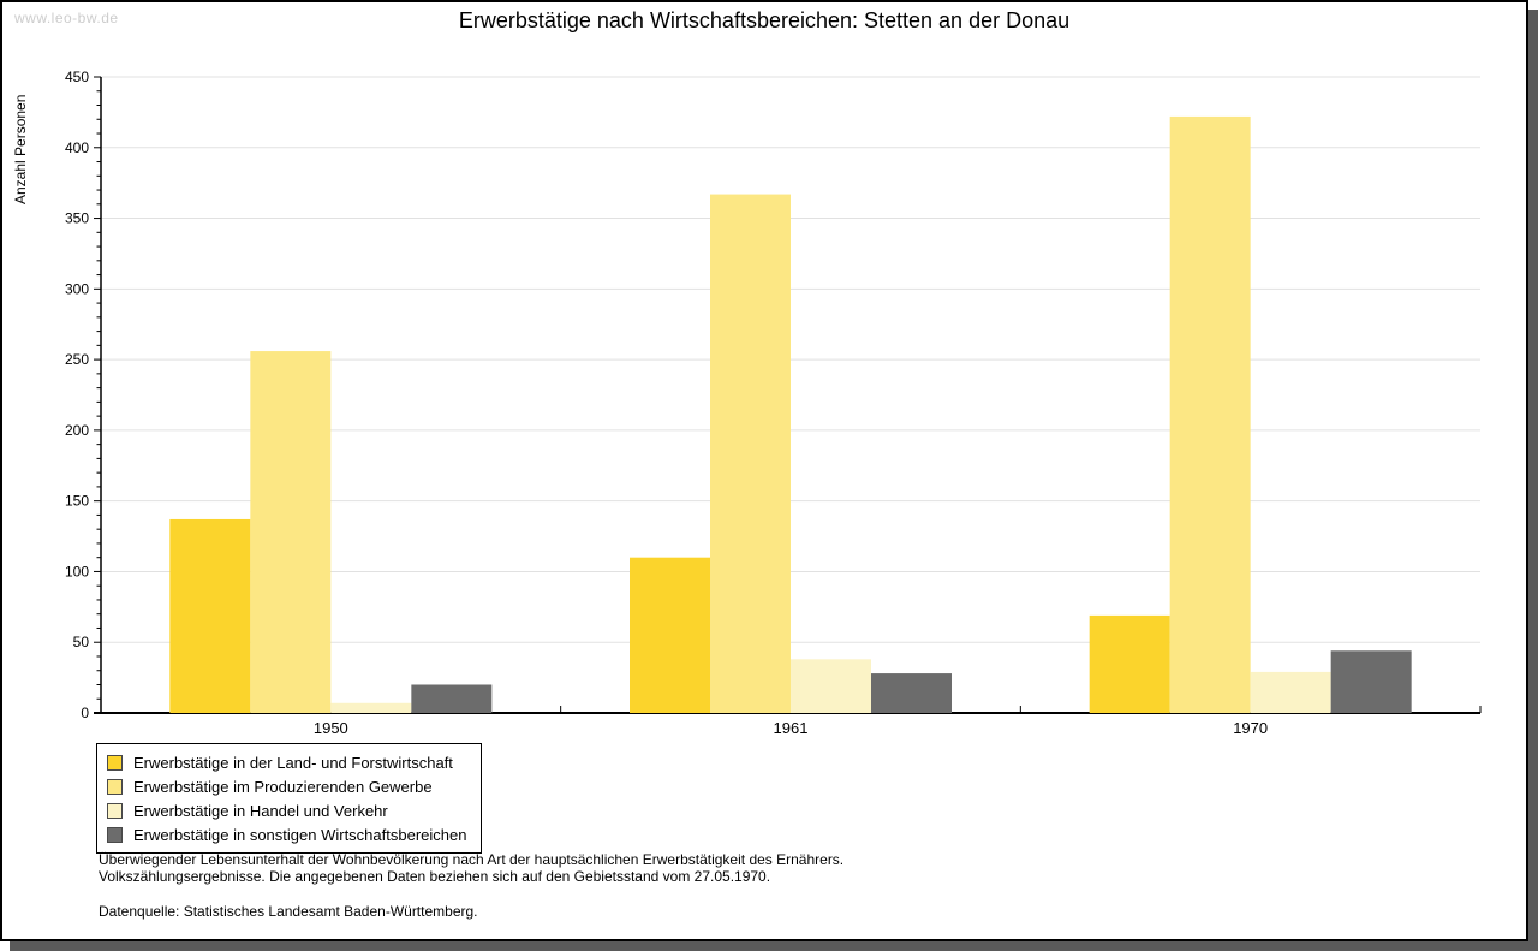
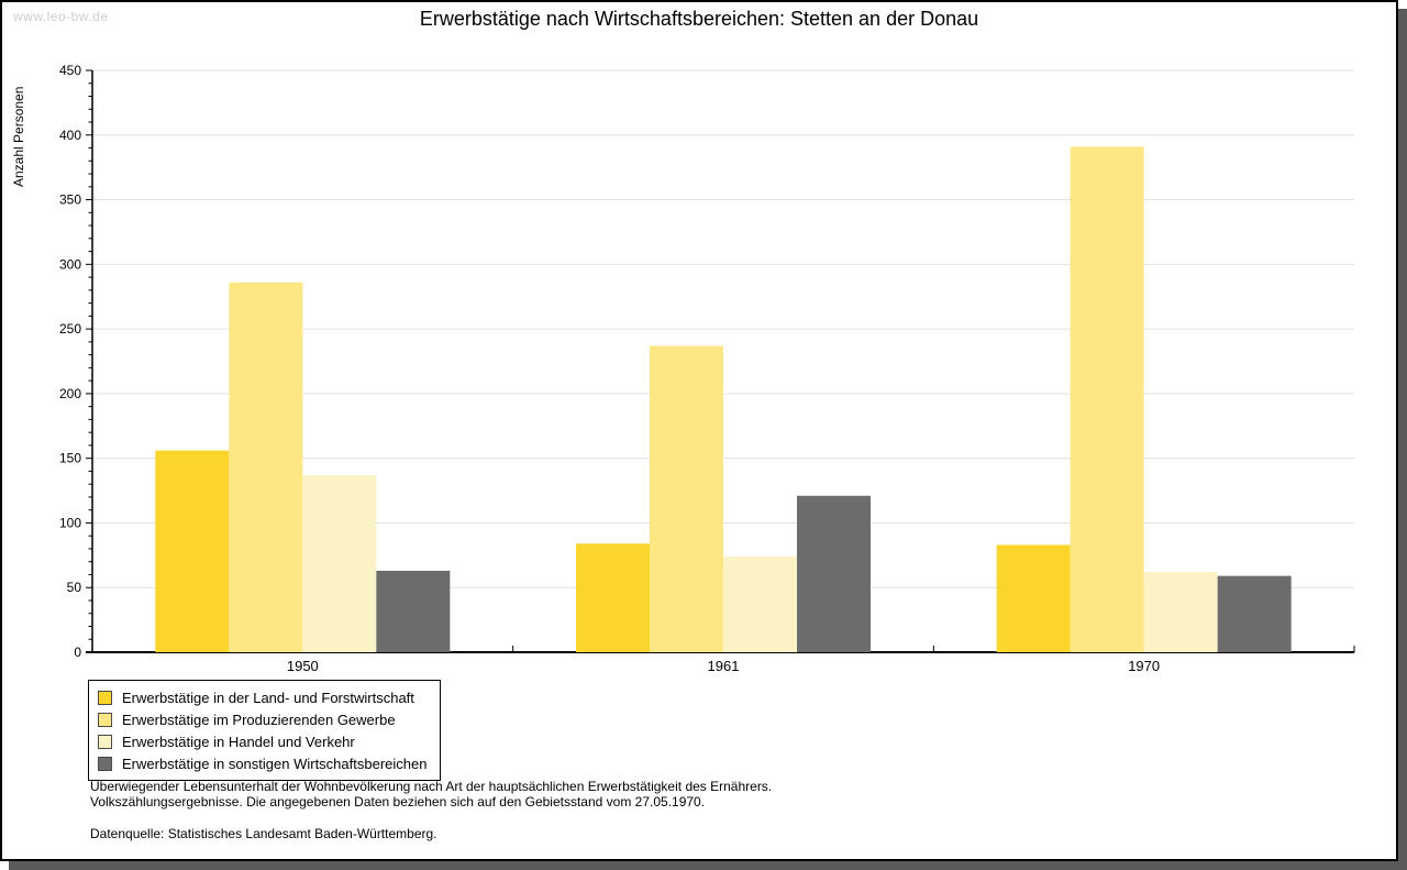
Erwerbstätige in der Land- und Forstwirtschaft/1950: 137 -> 156
Erwerbstätige im Produzierenden Gewerbe/1950: 256 -> 286
Erwerbstätige in Handel und Verkehr/1950: 7 -> 137
Erwerbstätige in sonstigen Wirtschaftsbereichen/1950: 20 -> 63
Erwerbstätige in der Land- und Forstwirtschaft/1961: 110 -> 84
Erwerbstätige im Produzierenden Gewerbe/1961: 367 -> 237
Erwerbstätige in Handel und Verkehr/1961: 38 -> 74
Erwerbstätige in sonstigen Wirtschaftsbereichen/1961: 28 -> 121
Erwerbstätige in der Land- und Forstwirtschaft/1970: 69 -> 83
Erwerbstätige im Produzierenden Gewerbe/1970: 422 -> 391
Erwerbstätige in Handel und Verkehr/1970: 29 -> 62
Erwerbstätige in sonstigen Wirtschaftsbereichen/1970: 44 -> 59
